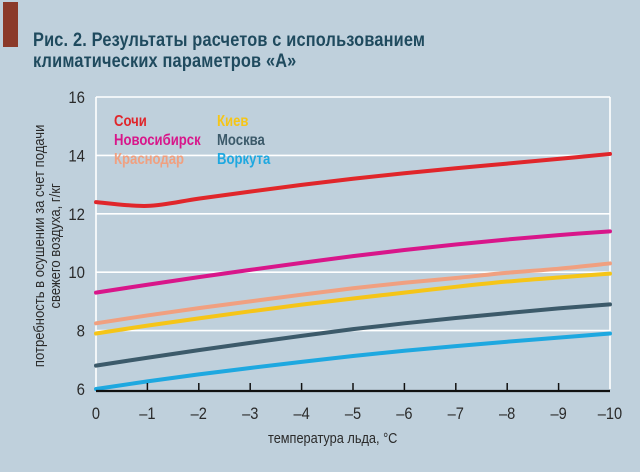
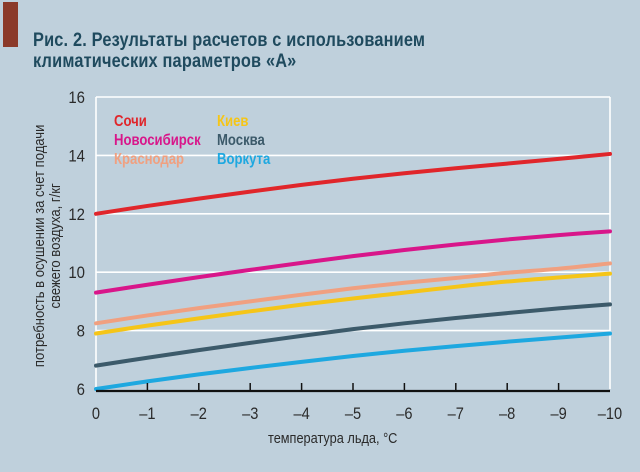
Сочи/0: 12.4 -> 12.0
